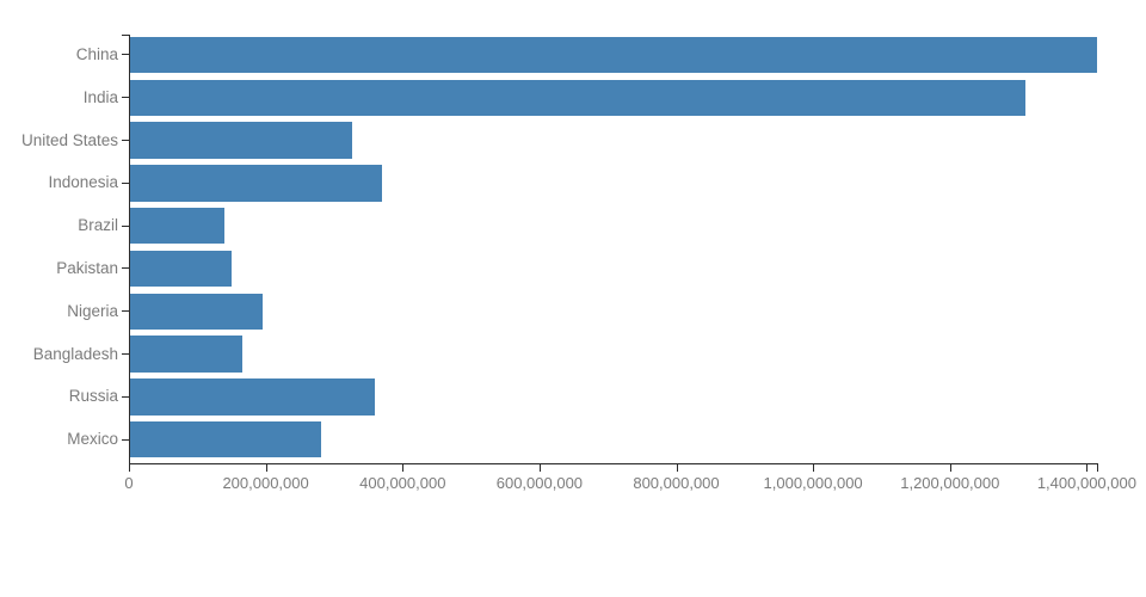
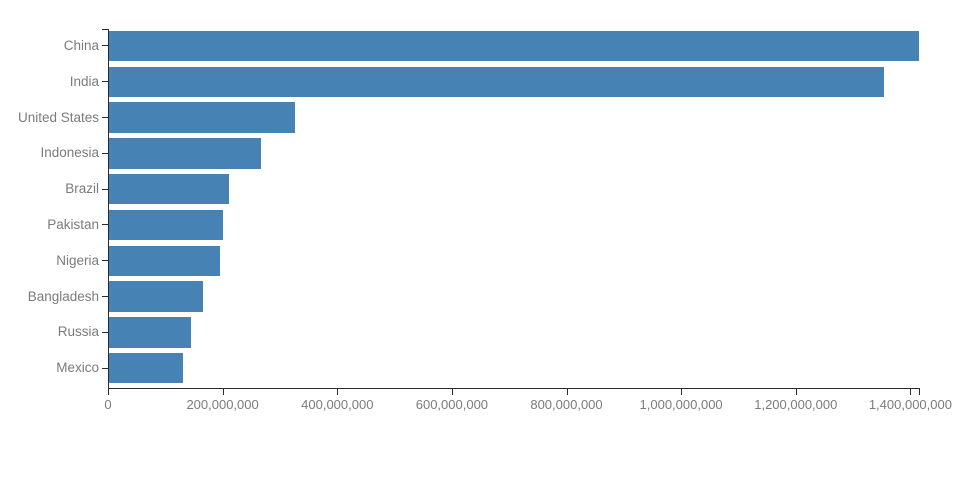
India: 1310000000 -> 1350000000
Indonesia: 370000000 -> 270000000
Brazil: 140000000 -> 210000000
Pakistan: 150000000 -> 200000000
Russia: 360000000 -> 140000000
Mexico: 280000000 -> 130000000
